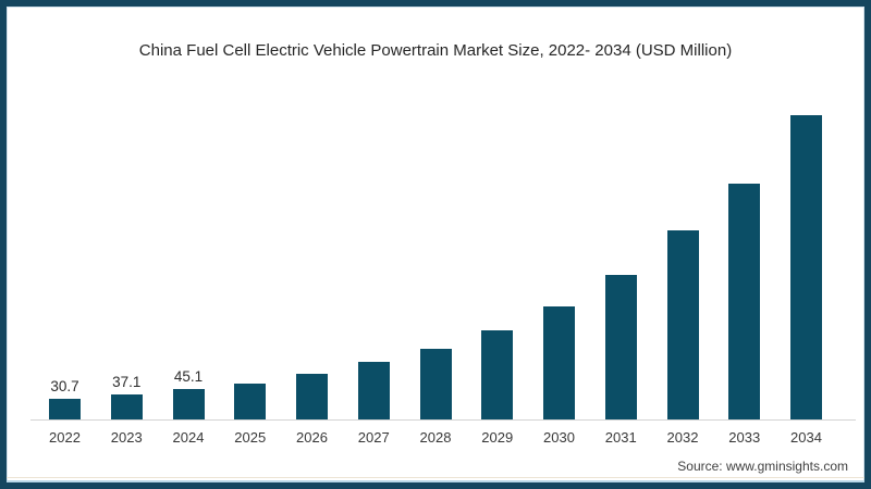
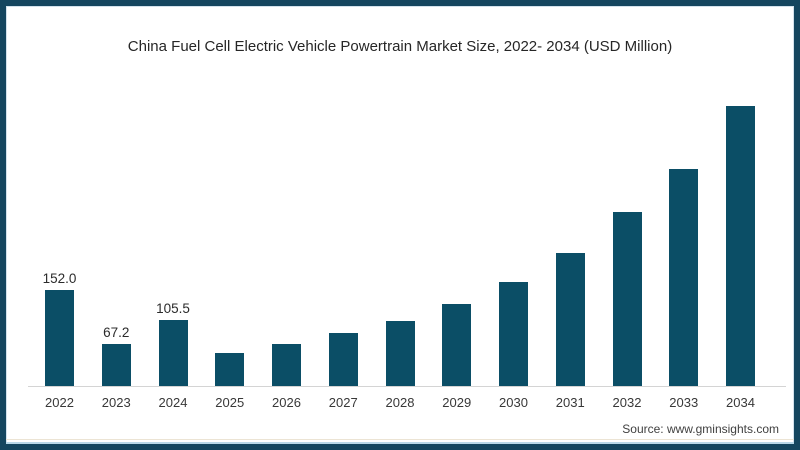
2022: 30.7 -> 152.0
2023: 37.1 -> 67.2
2024: 45.1 -> 105.5
